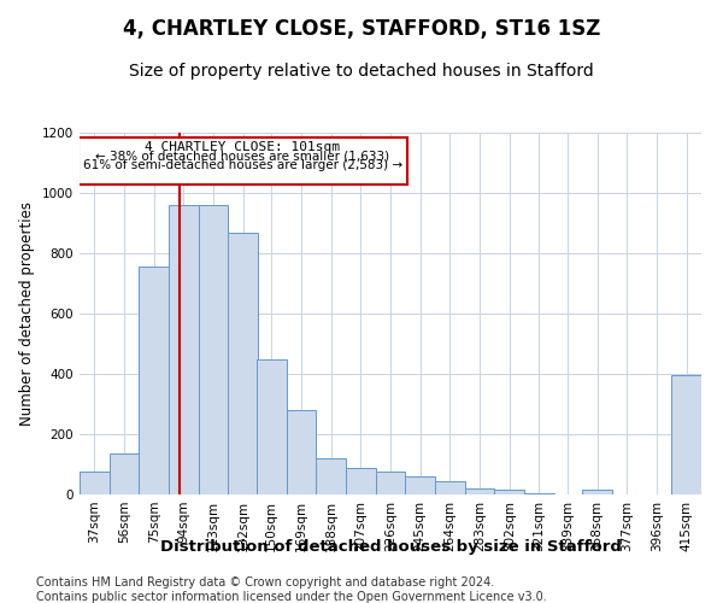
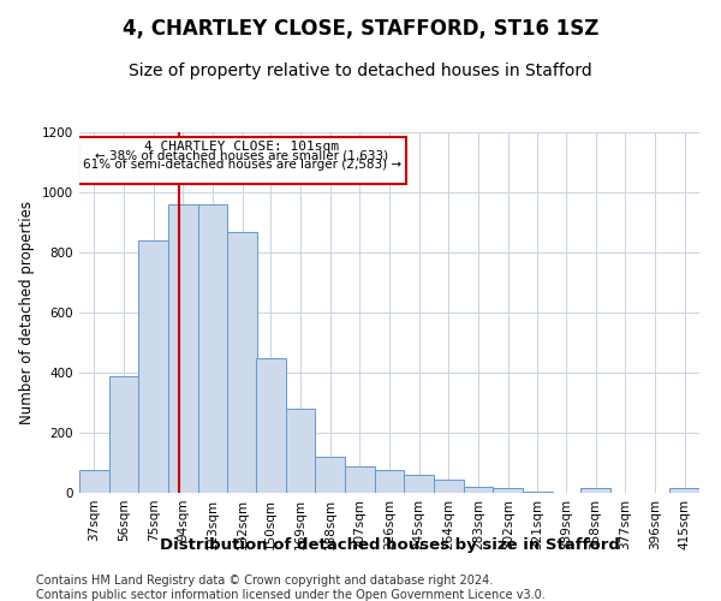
56sqm: 135 -> 390
75sqm: 755 -> 840
415sqm: 395 -> 15
